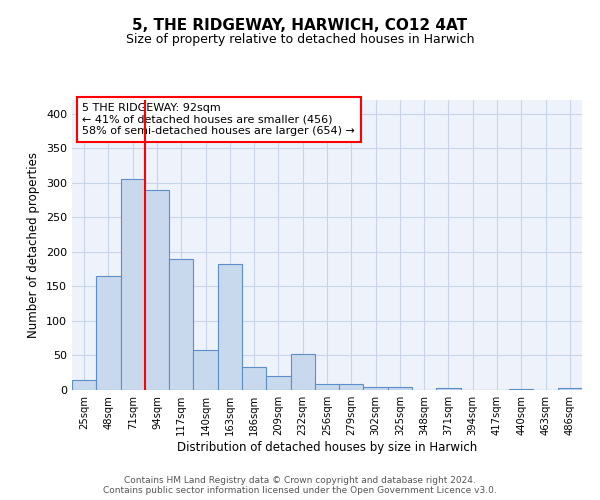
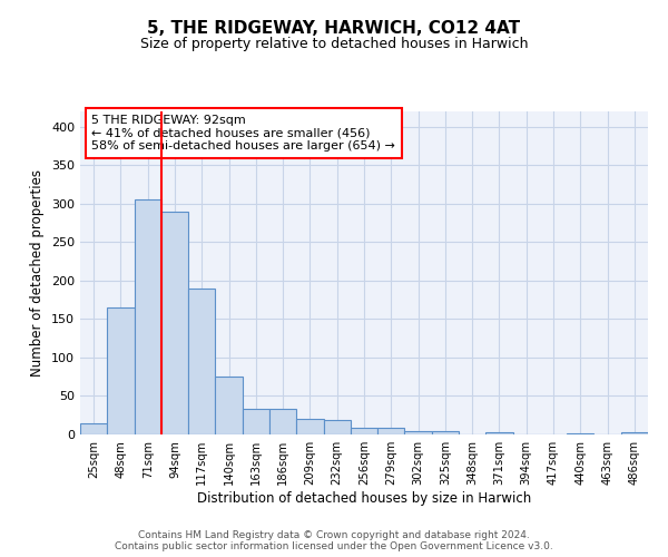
140sqm: 58 -> 75
163sqm: 182 -> 33
232sqm: 52 -> 19
